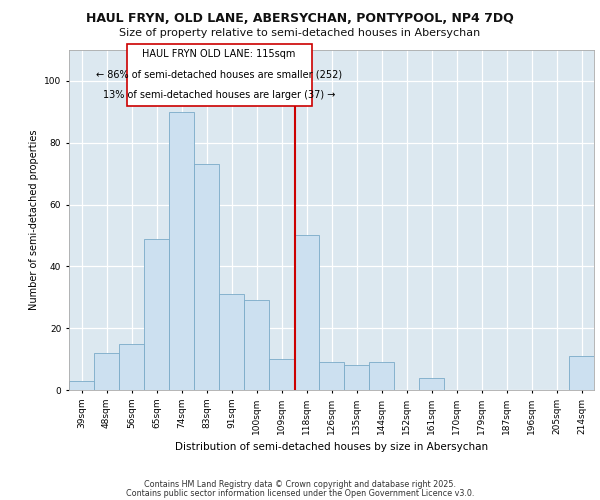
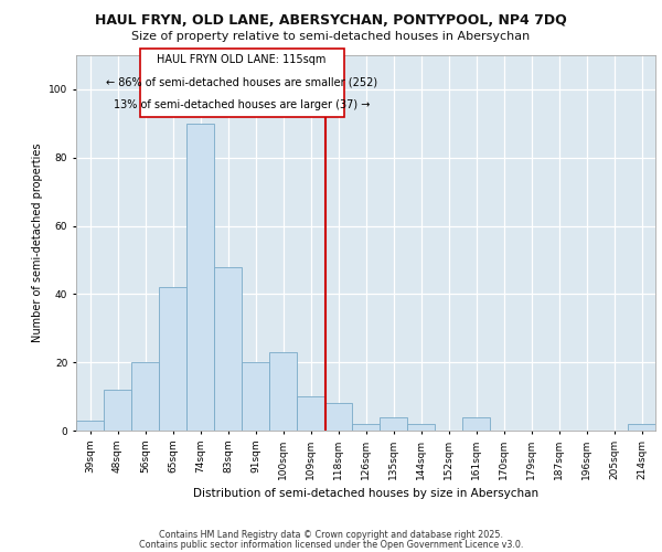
56sqm: 15 -> 20
65sqm: 49 -> 42
83sqm: 73 -> 48
91sqm: 31 -> 20
100sqm: 29 -> 23
118sqm: 50 -> 8
126sqm: 9 -> 2
135sqm: 8 -> 4
144sqm: 9 -> 2
214sqm: 11 -> 2
